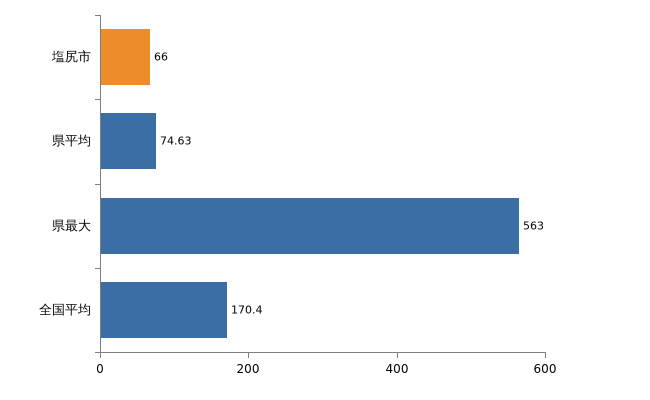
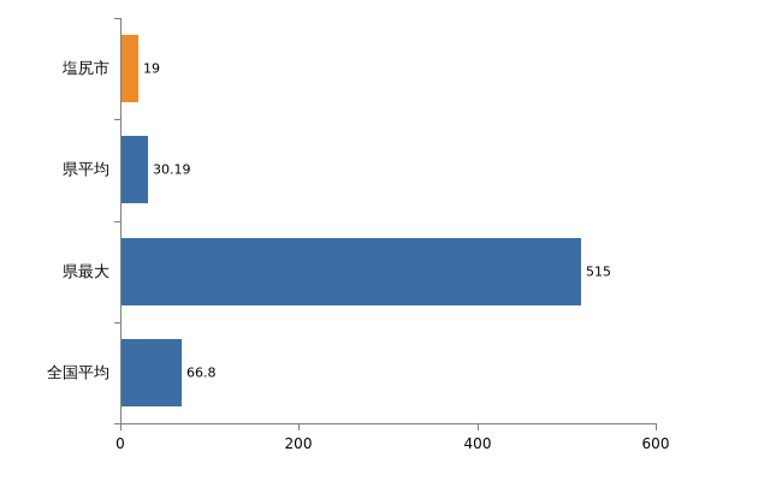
塩尻市: 66 -> 19
県平均: 74.63 -> 30.19
県最大: 563 -> 515
全国平均: 170.4 -> 66.8
